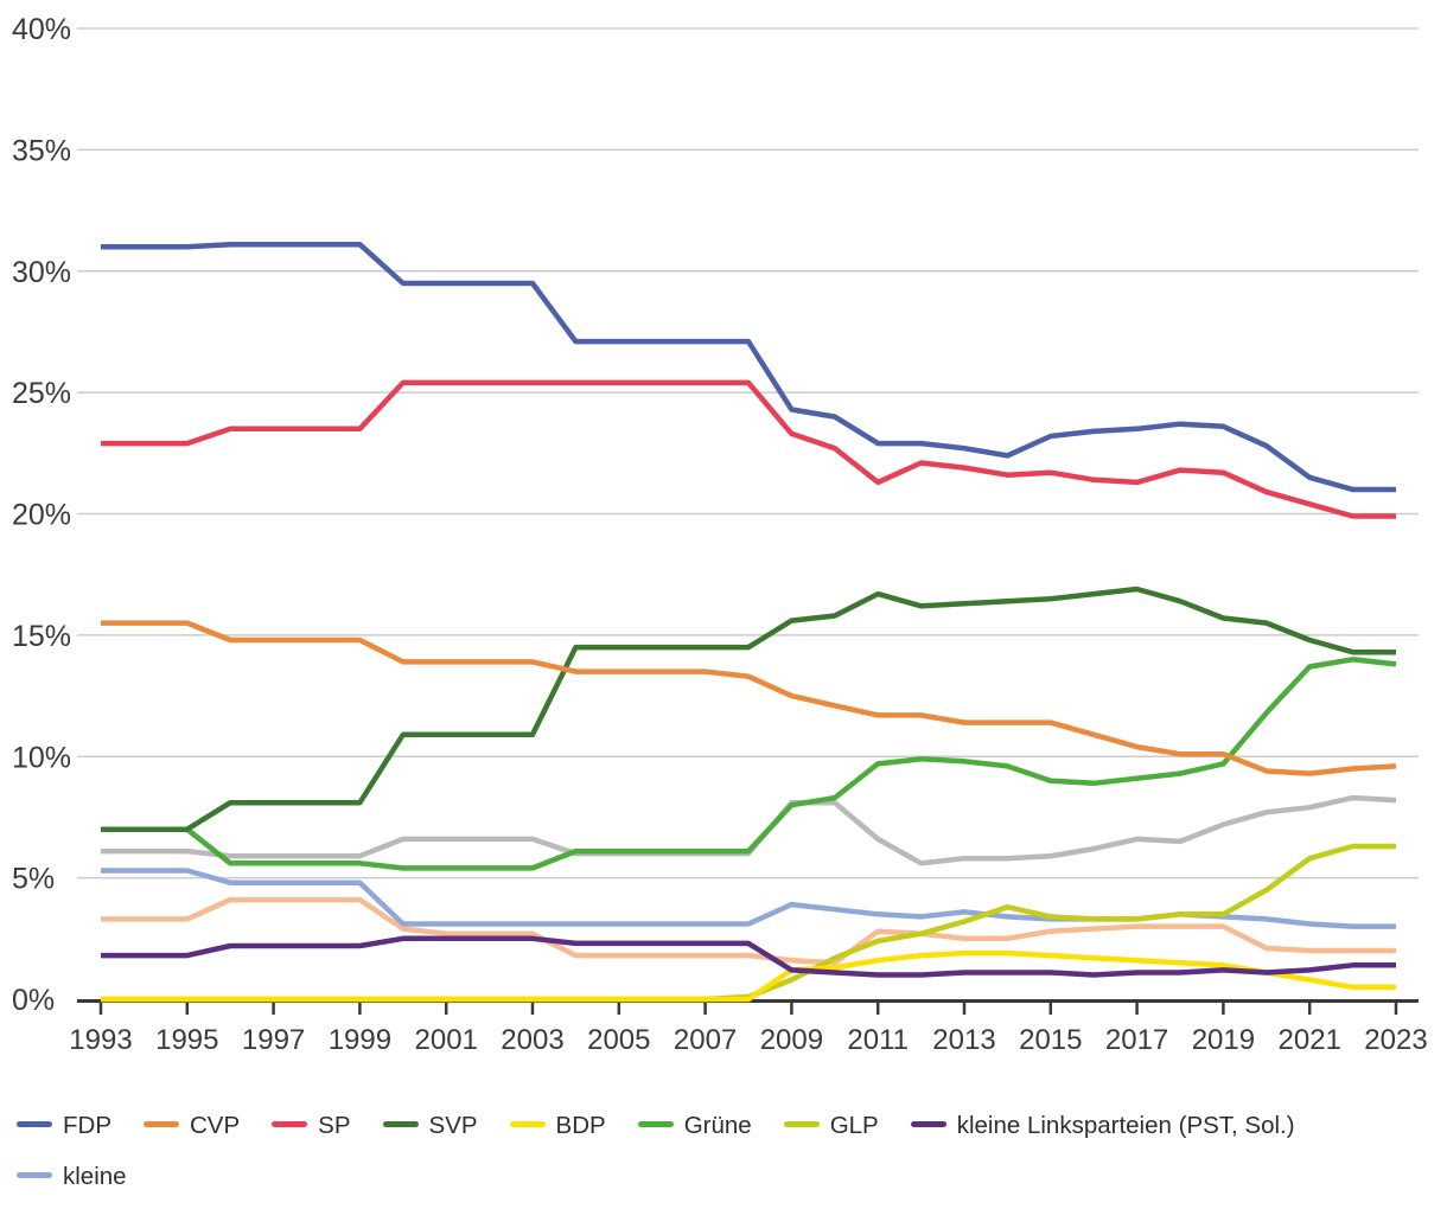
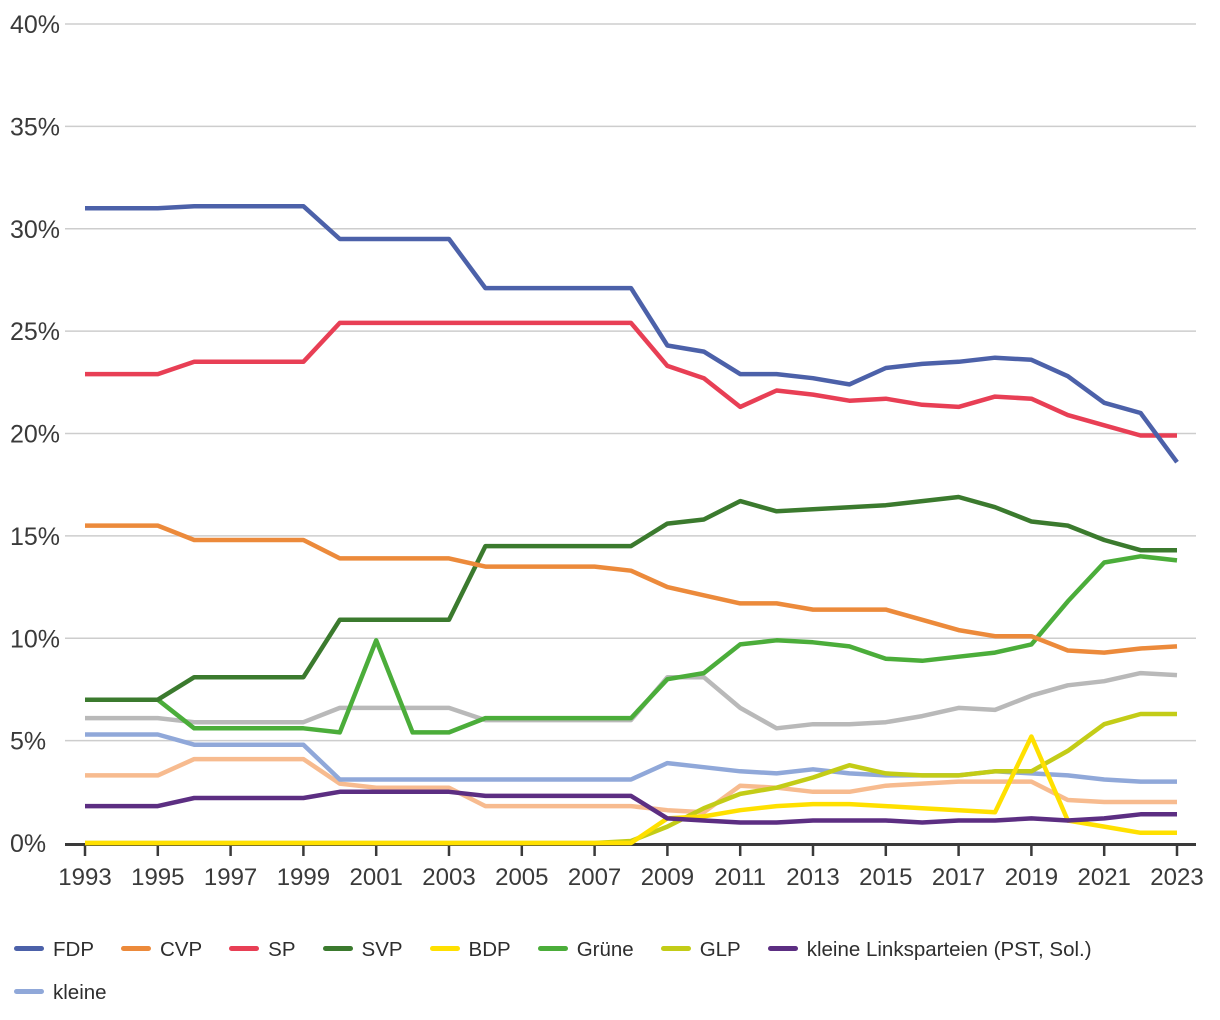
Grüne/2001: 5.4% -> 9.9%
BDP/2019: 1.4% -> 5.2%
FDP/2023: 21.0% -> 18.6%
